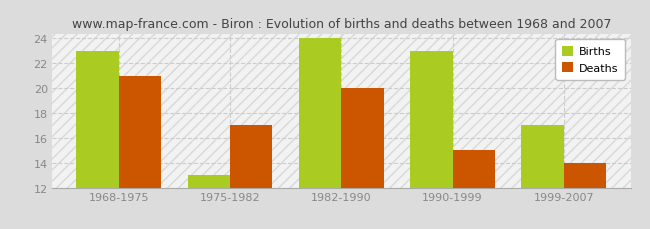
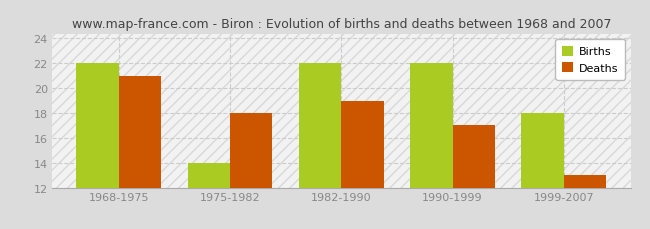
Births/1968-1975: 23 -> 22
Births/1975-1982: 13 -> 14
Deaths/1975-1982: 17 -> 18
Births/1982-1990: 24 -> 22
Deaths/1982-1990: 20 -> 19
Births/1990-1999: 23 -> 22
Deaths/1990-1999: 15 -> 17
Births/1999-2007: 17 -> 18
Deaths/1999-2007: 14 -> 13
